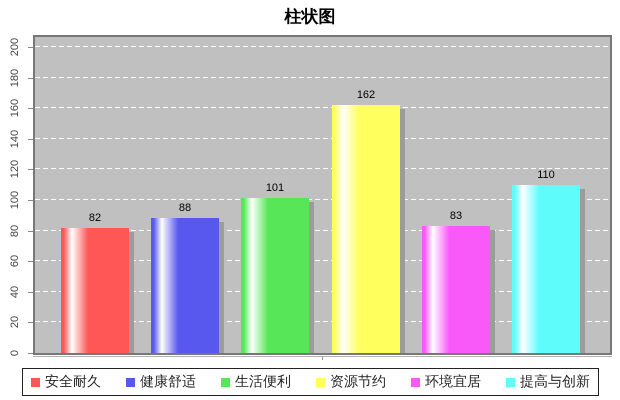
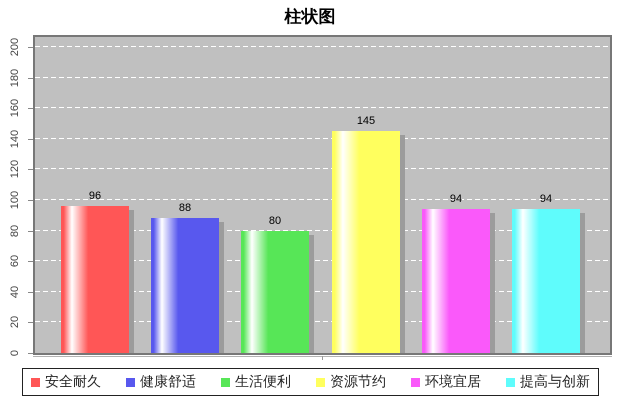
安全耐久: 82 -> 96
生活便利: 101 -> 80
资源节约: 162 -> 145
环境宜居: 83 -> 94
提高与创新: 110 -> 94
